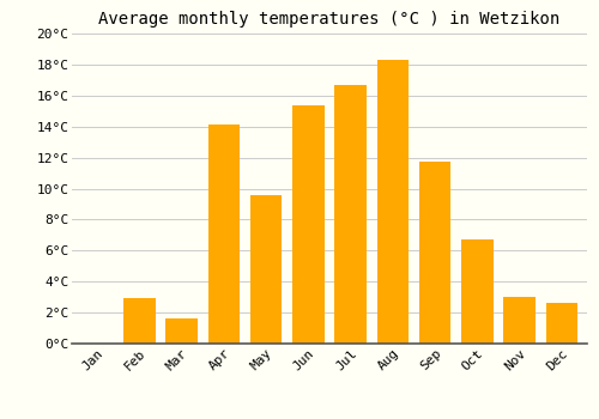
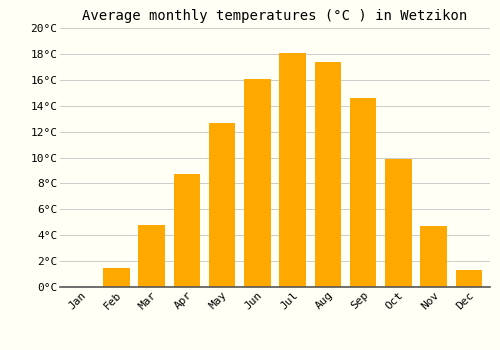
Feb: 2.9°C -> 1.5°C
Mar: 1.6°C -> 4.8°C
Apr: 14.1°C -> 8.7°C
May: 9.6°C -> 12.7°C
Jun: 15.4°C -> 16.1°C
Jul: 16.7°C -> 18.1°C
Aug: 18.3°C -> 17.4°C
Sep: 11.7°C -> 14.6°C
Oct: 6.7°C -> 9.9°C
Nov: 3.0°C -> 4.7°C
Dec: 2.6°C -> 1.3°C
